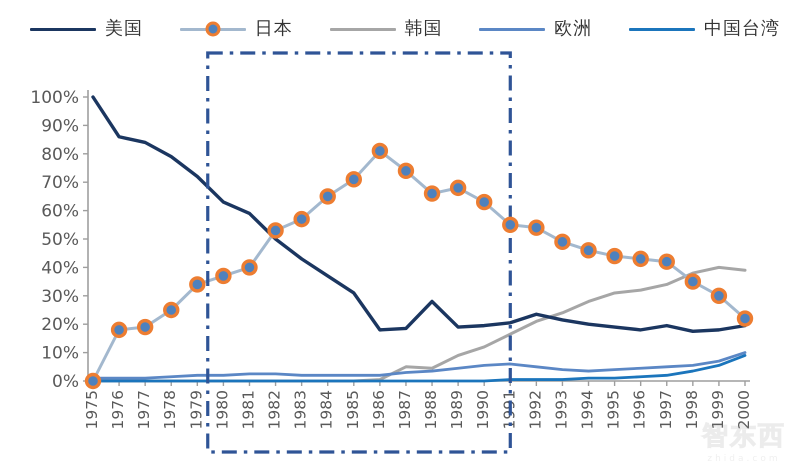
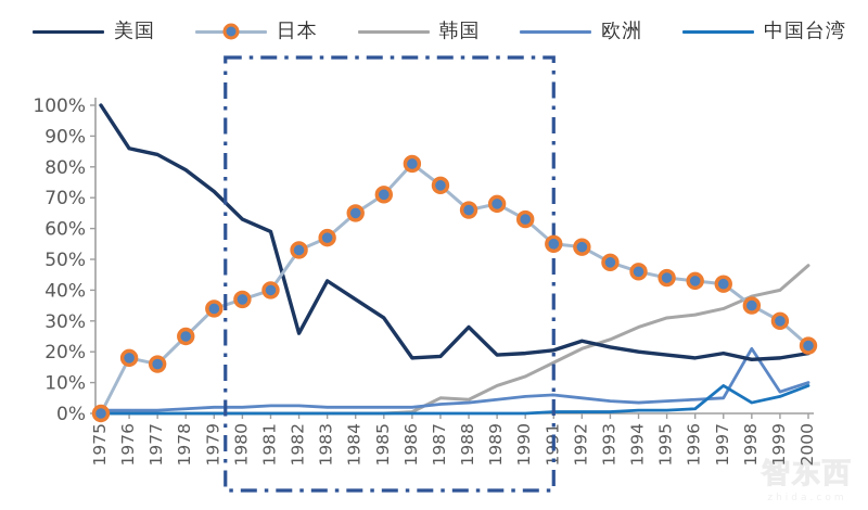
日本/1977: 19% -> 16%
美国/1982: 50% -> 26%
中国台湾/1997: 2% -> 9%
欧洲/1998: 6% -> 21%
韩国/2000: 39% -> 48%
